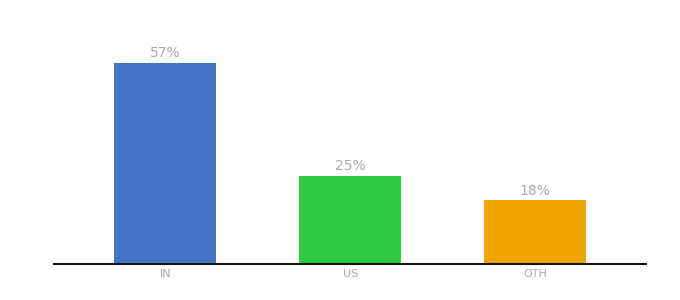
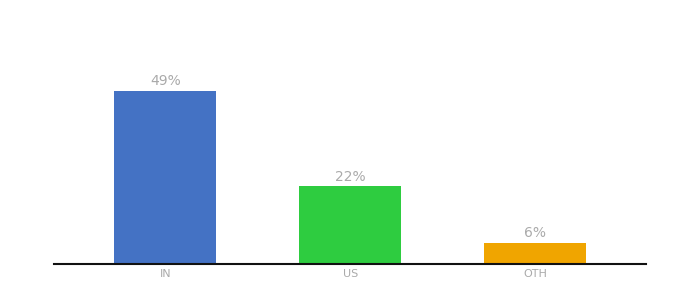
IN: 57% -> 49%
US: 25% -> 22%
OTH: 18% -> 6%
